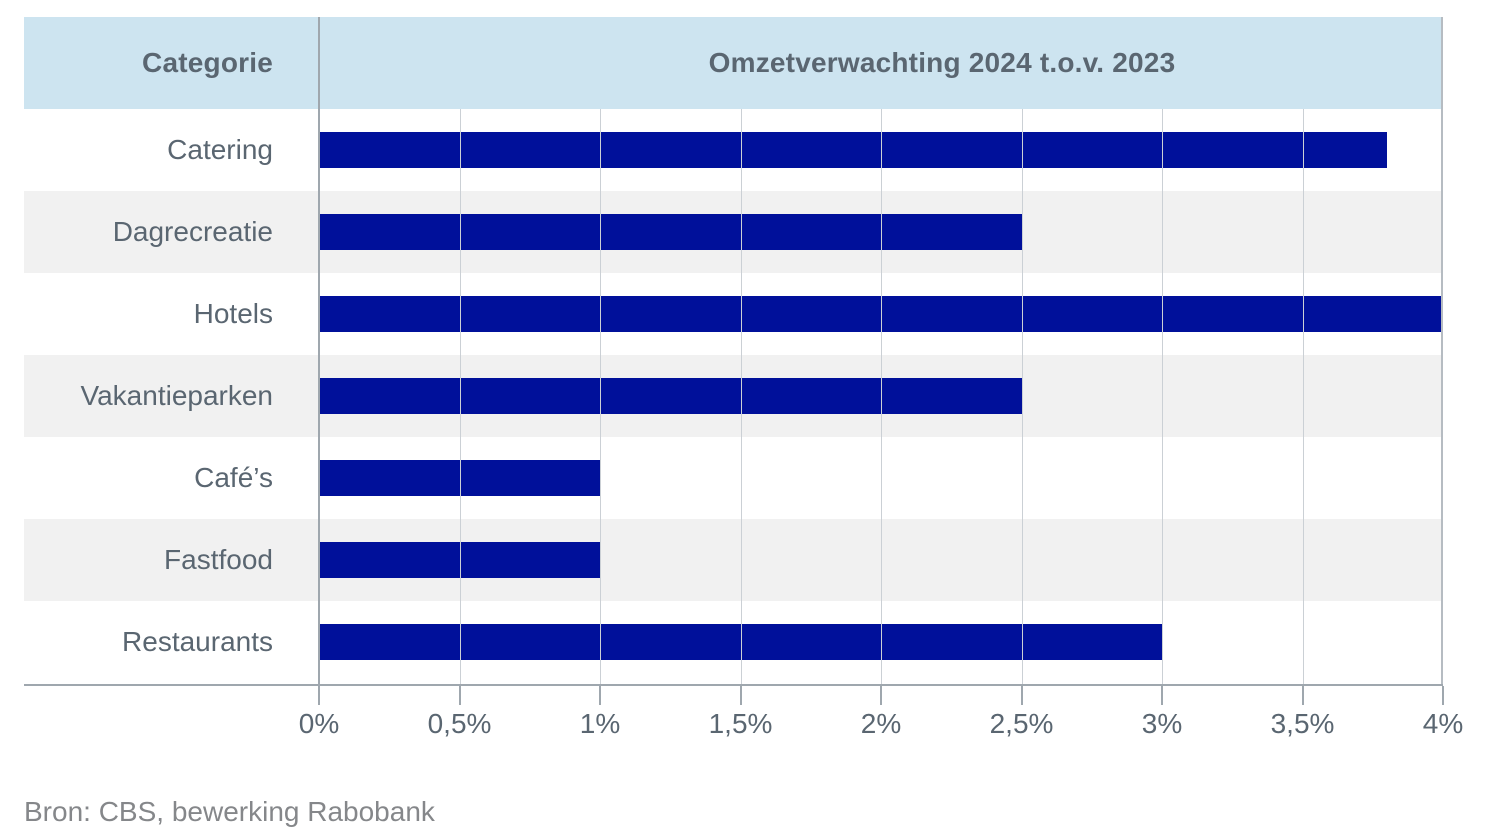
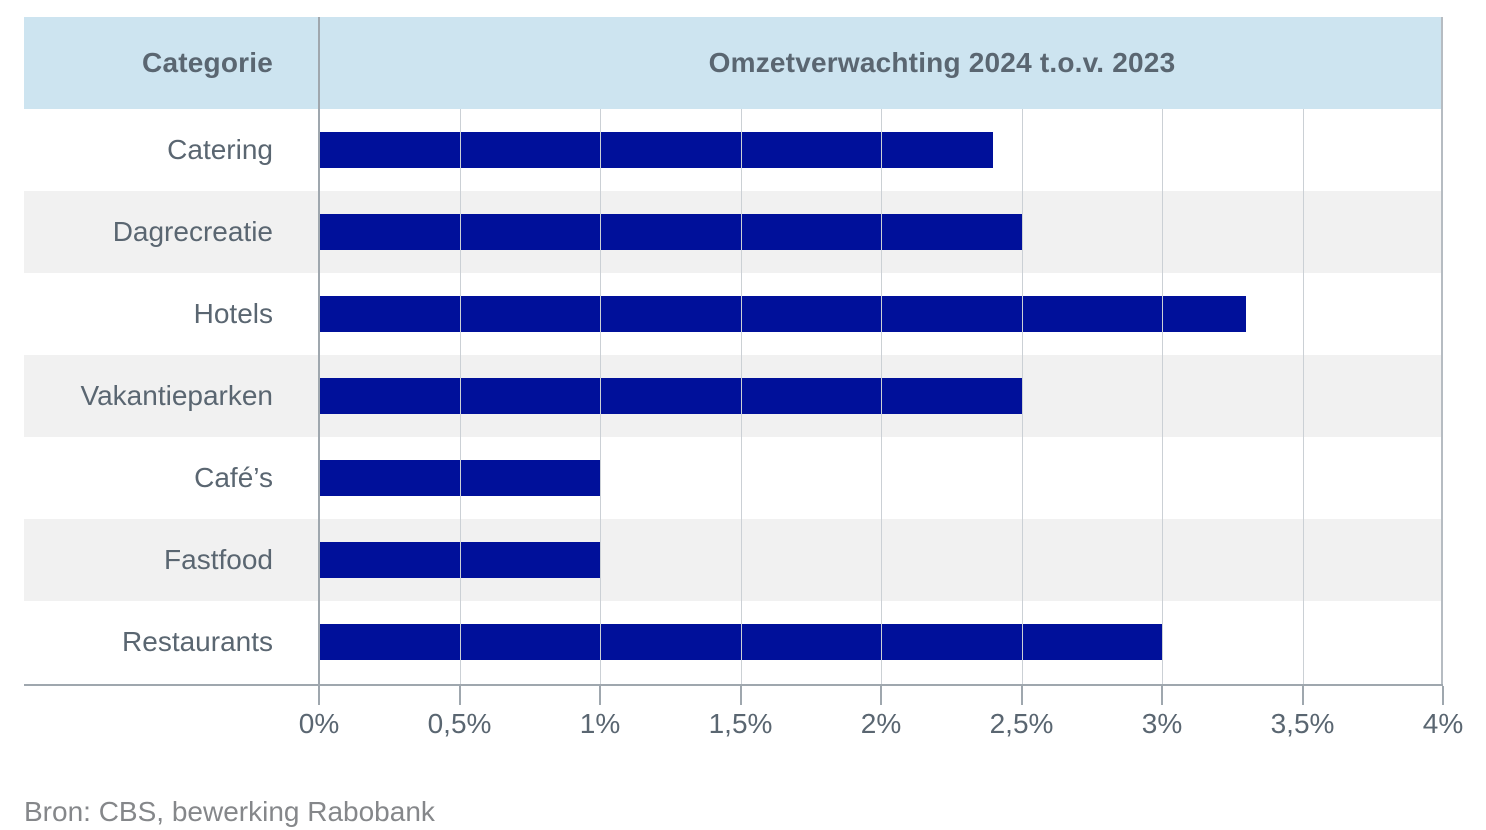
Catering: 3.8% -> 2.4%
Hotels: 4.0% -> 3.3%
